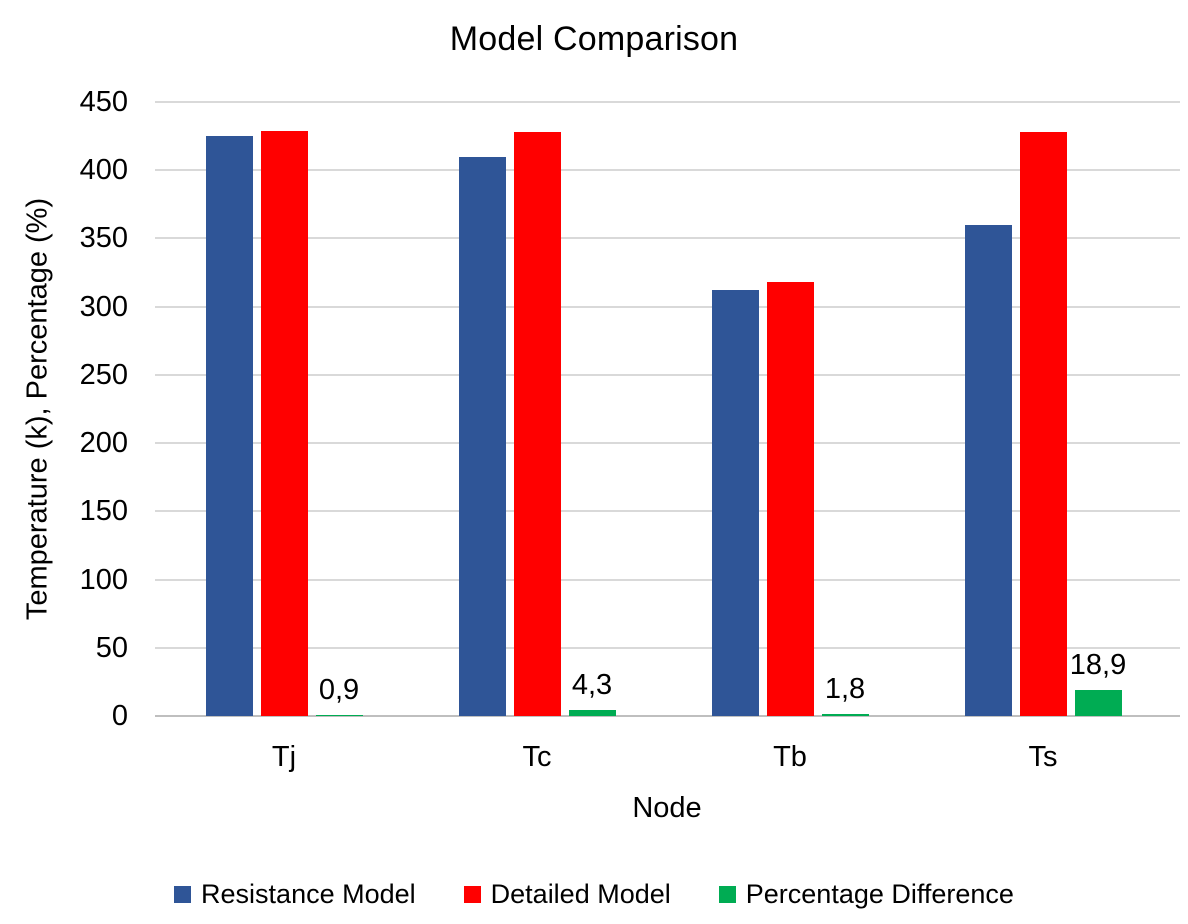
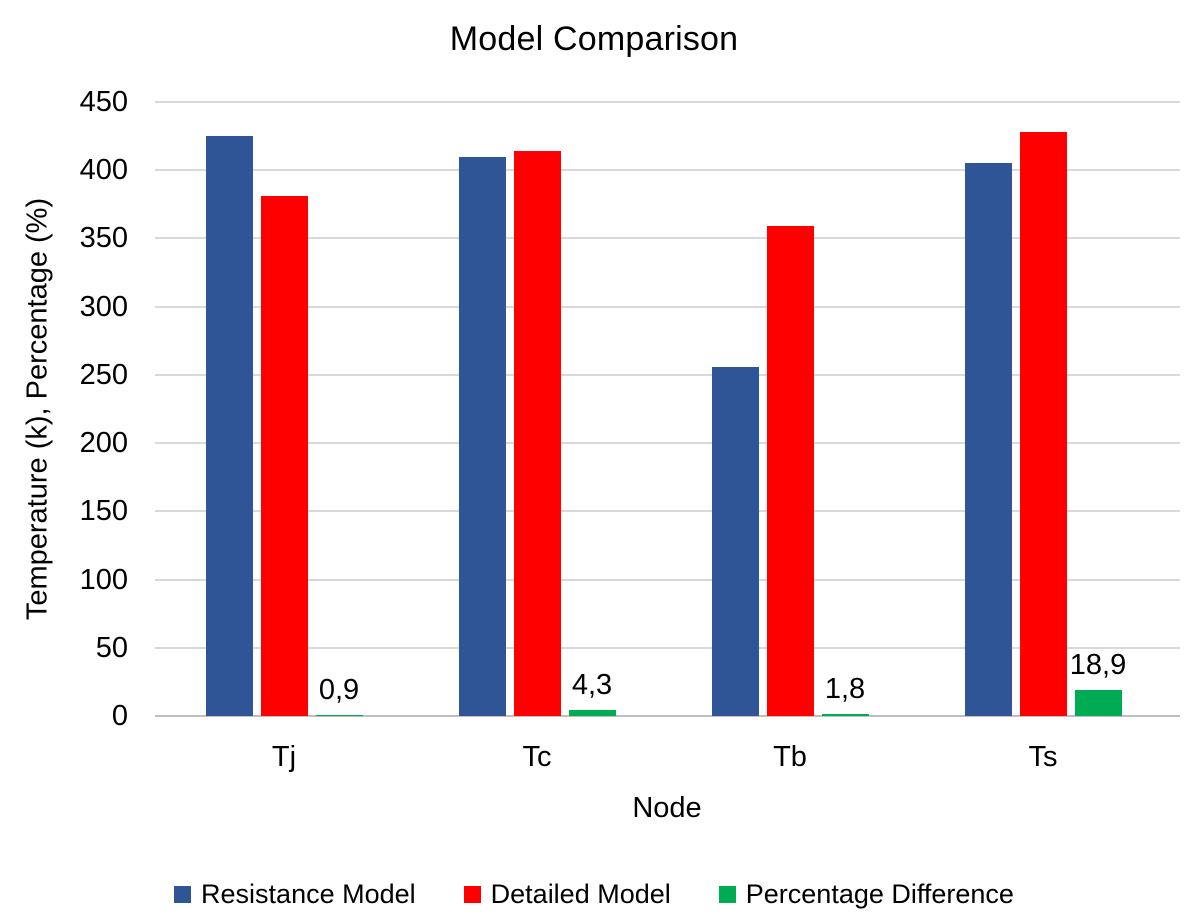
Detailed Model/Tj: 429 -> 381
Detailed Model/Tc: 428 -> 414
Resistance Model/Tb: 312 -> 256
Detailed Model/Tb: 318 -> 359
Resistance Model/Ts: 360 -> 405
